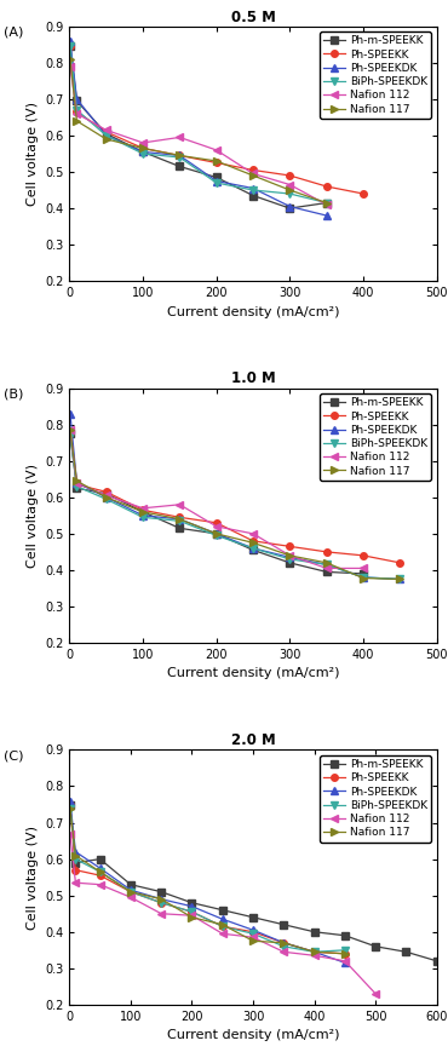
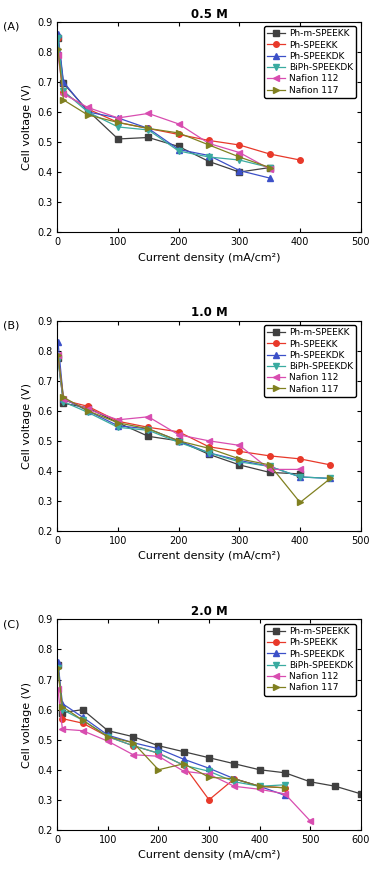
0.5 M/Ph-m-SPEEKK/100: 0.555 -> 0.510
0.5 M/Ph-SPEEKDK/100: 0.555 -> 0.580
1.0 M/Nafion 112/300: 0.440 -> 0.485
1.0 M/Nafion 117/400: 0.378 -> 0.295
2.0 M/Nafion 117/200: 0.440 -> 0.400
2.0 M/Ph-SPEEKK/300: 0.400 -> 0.300
